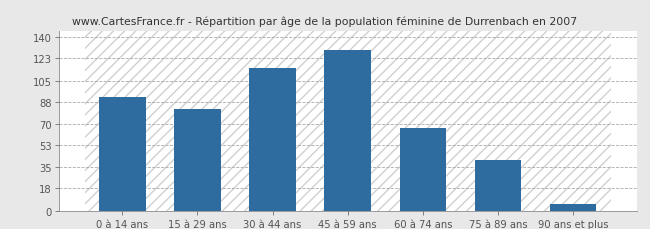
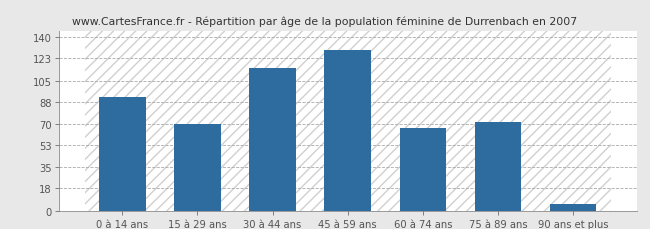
15 à 29 ans: 82 -> 70
75 à 89 ans: 41 -> 72
